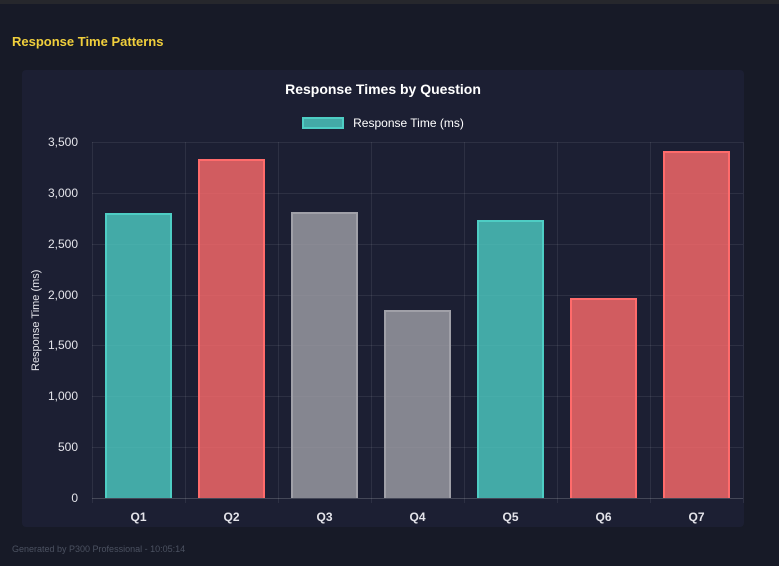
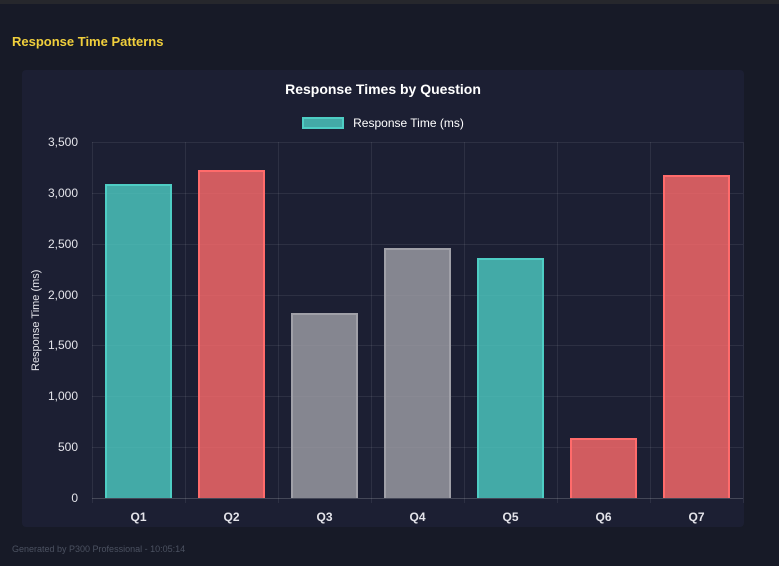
Q1: 2800 -> 3090
Q2: 3340 -> 3220
Q3: 2820 -> 1820
Q4: 1840 -> 2460
Q5: 2730 -> 2360
Q6: 1970 -> 590
Q7: 3420 -> 3180
